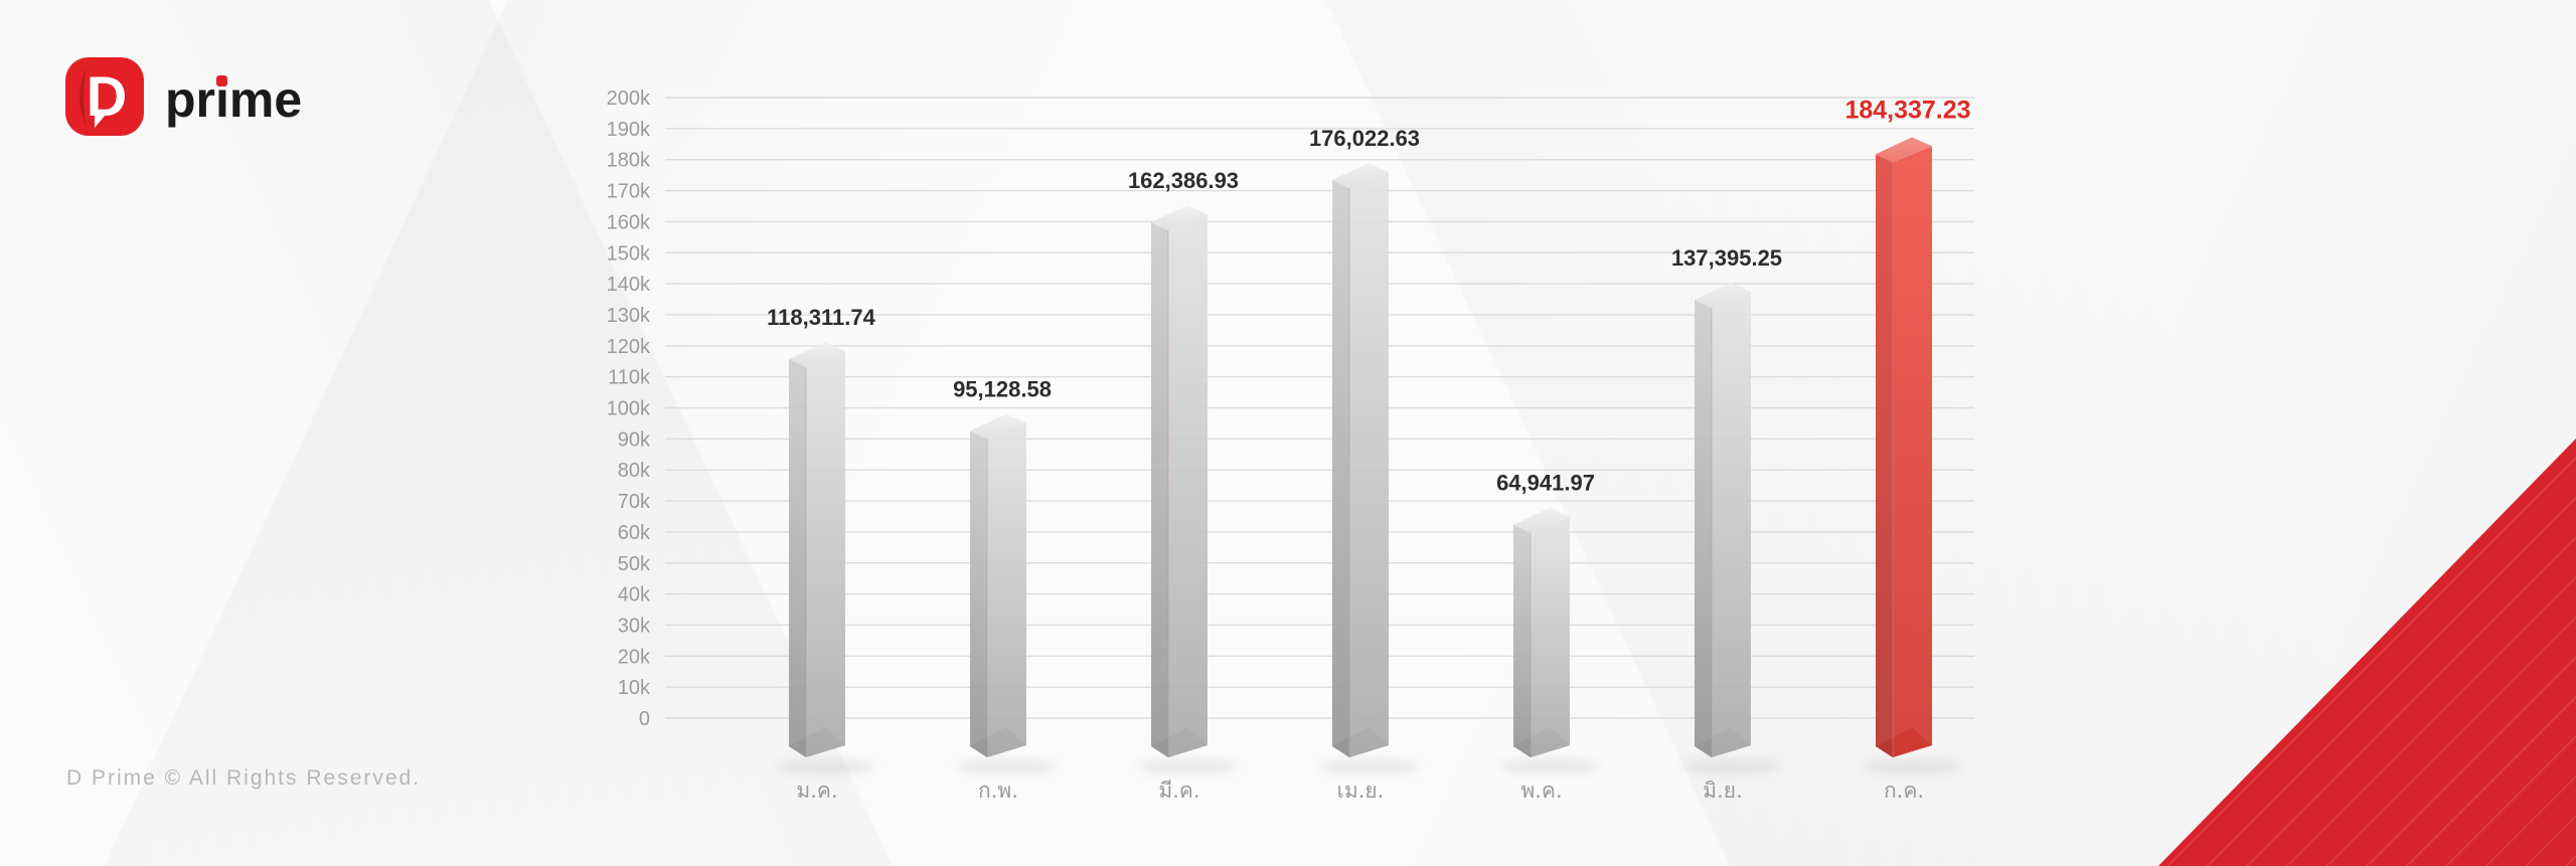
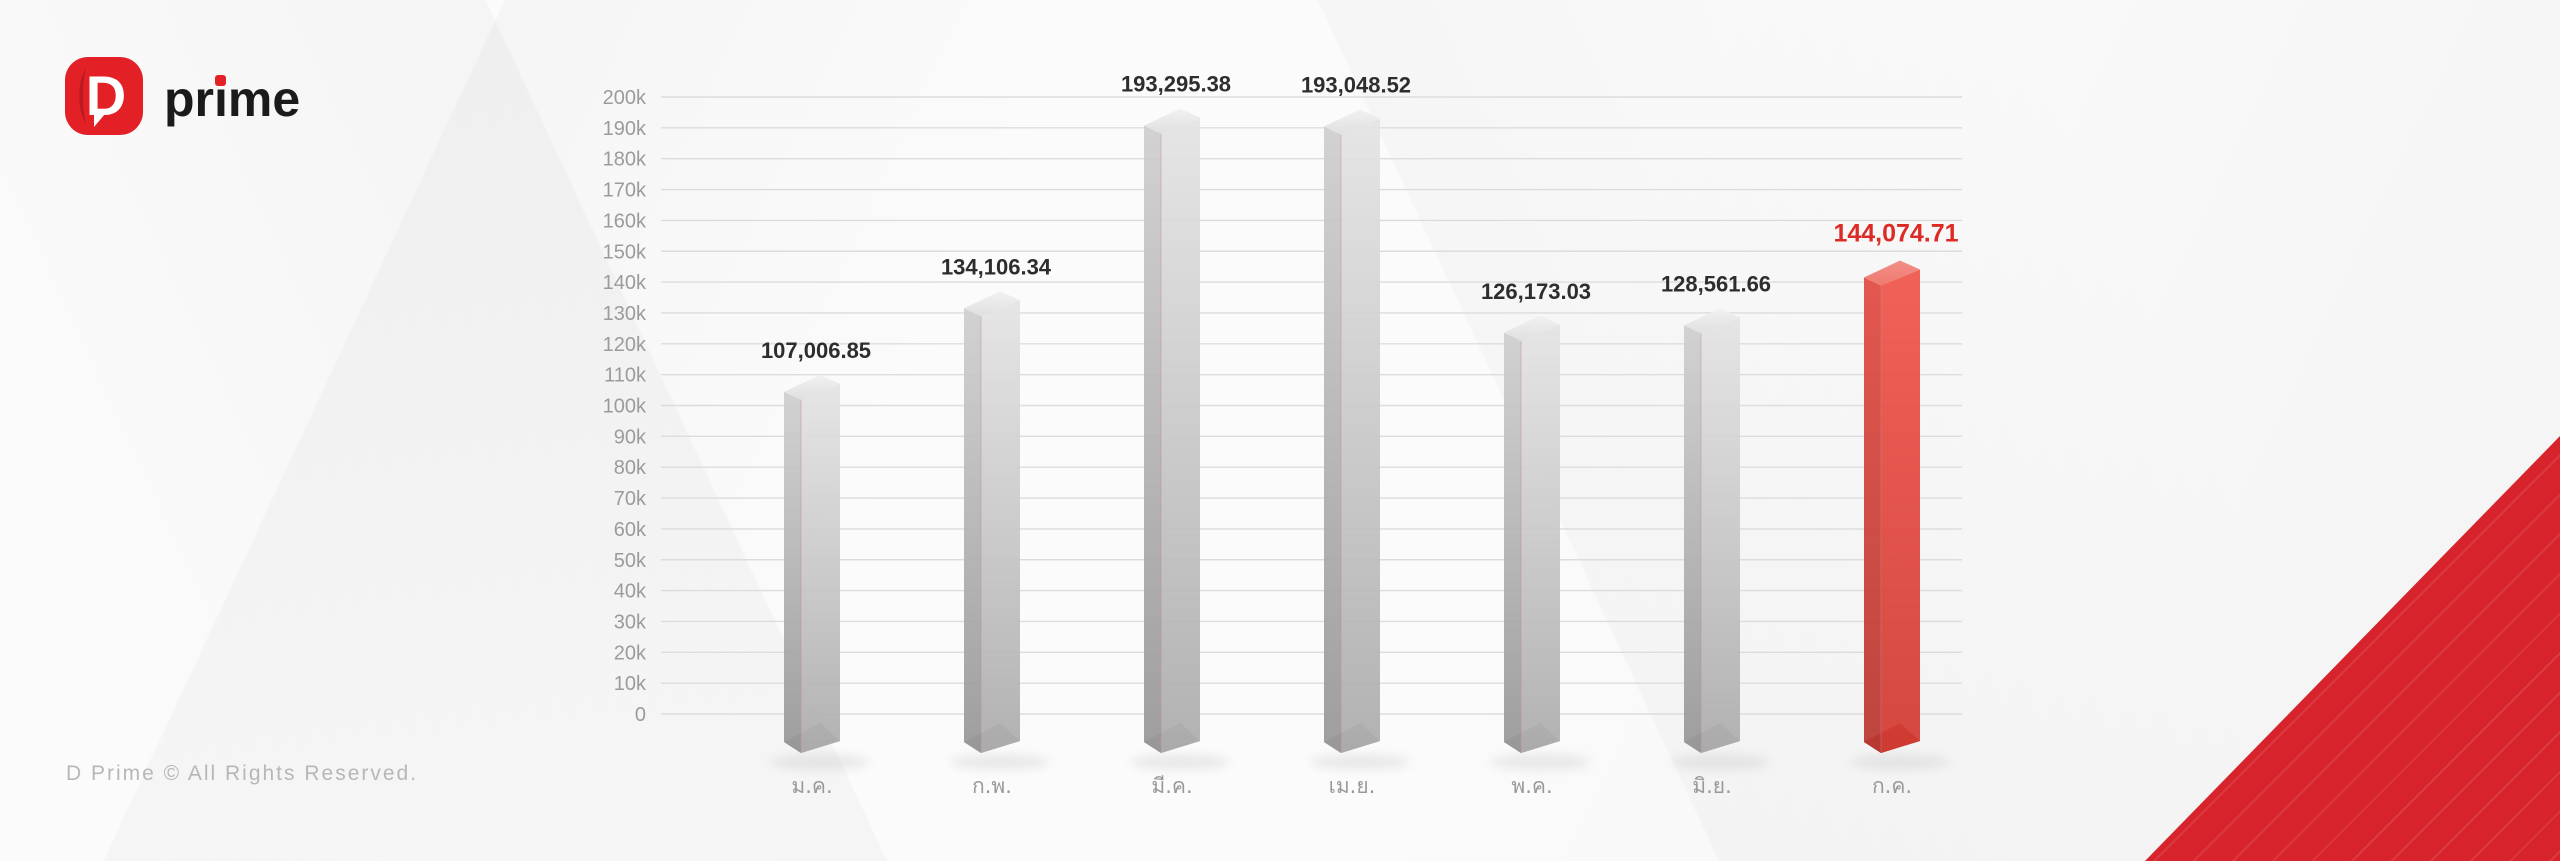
ม.ค.: 118,311.74 -> 107,006.85
ก.พ.: 95,128.58 -> 134,106.34
มี.ค.: 162,386.93 -> 193,295.38
เม.ย.: 176,022.63 -> 193,048.52
พ.ค.: 64,941.97 -> 126,173.03
มิ.ย.: 137,395.25 -> 128,561.66
ก.ค.: 184,337.23 -> 144,074.71
